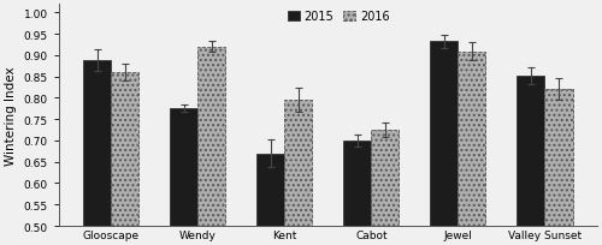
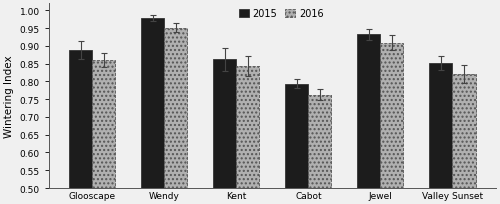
2015/Wendy: 0.775 -> 0.978
2016/Wendy: 0.920 -> 0.951
2015/Kent: 0.670 -> 0.862
2016/Kent: 0.795 -> 0.844
2015/Cabot: 0.700 -> 0.793
2016/Cabot: 0.725 -> 0.763
